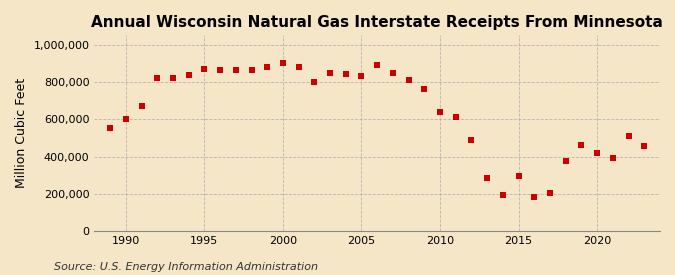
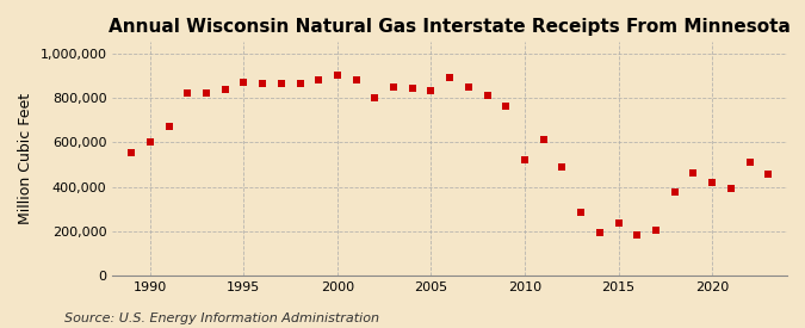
2010: 640,000 -> 520,000
2015: 300,000 -> 240,000
